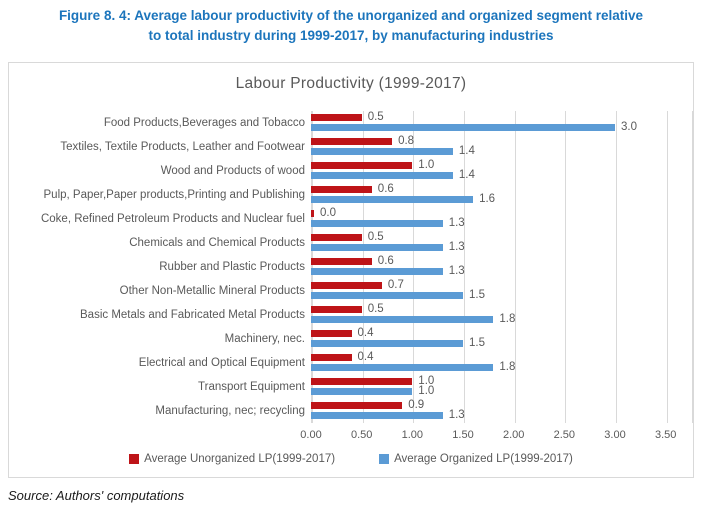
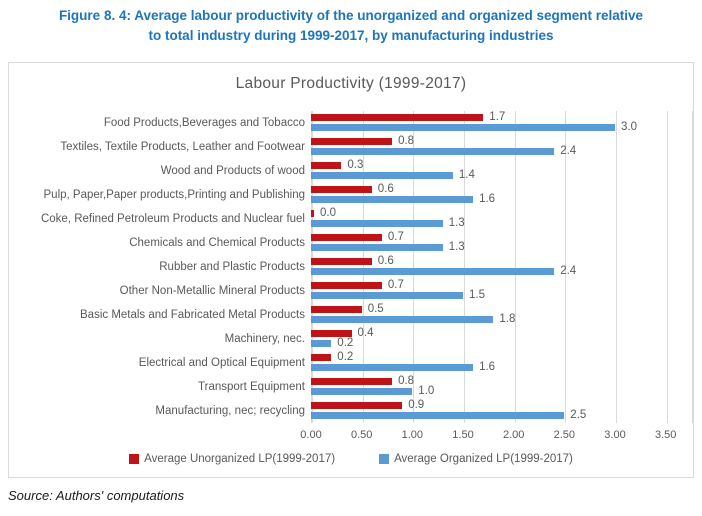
Average Unorganized LP(1999-2017)/Food Products,Beverages and Tobacco: 0.5 -> 1.7
Average Organized LP(1999-2017)/Textiles, Textile Products, Leather and Footwear: 1.4 -> 2.4
Average Unorganized LP(1999-2017)/Wood and Products of wood: 1.0 -> 0.3
Average Unorganized LP(1999-2017)/Chemicals and Chemical Products: 0.5 -> 0.7
Average Organized LP(1999-2017)/Rubber and Plastic Products: 1.3 -> 2.4
Average Organized LP(1999-2017)/Machinery, nec.: 1.5 -> 0.2
Average Unorganized LP(1999-2017)/Electrical and Optical Equipment: 0.4 -> 0.2
Average Organized LP(1999-2017)/Electrical and Optical Equipment: 1.8 -> 1.6
Average Unorganized LP(1999-2017)/Transport Equipment: 1.0 -> 0.8
Average Organized LP(1999-2017)/Manufacturing, nec; recycling: 1.3 -> 2.5
